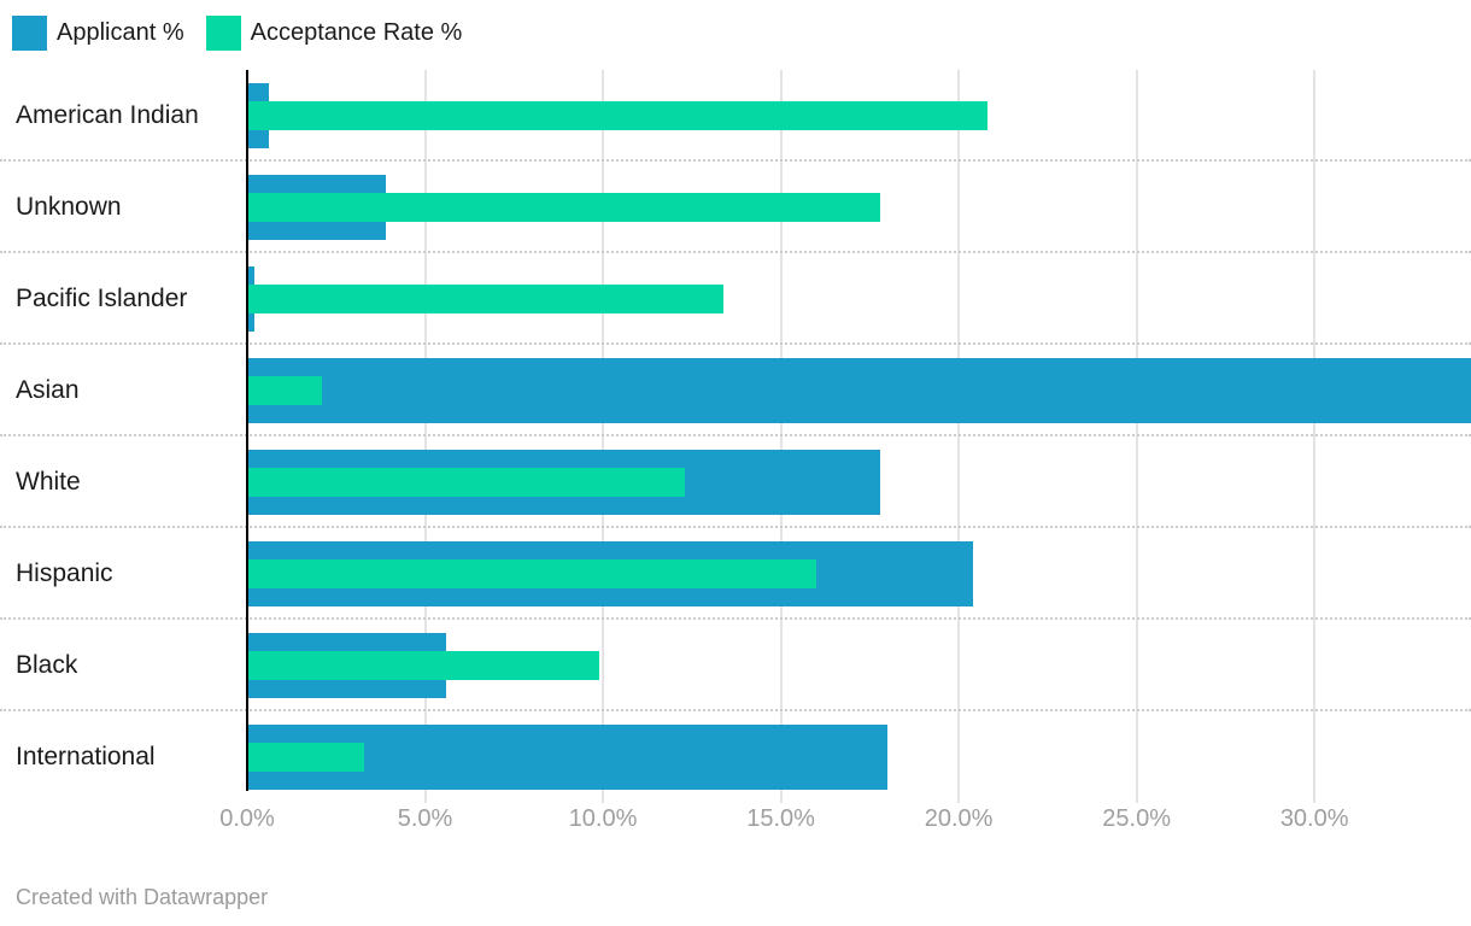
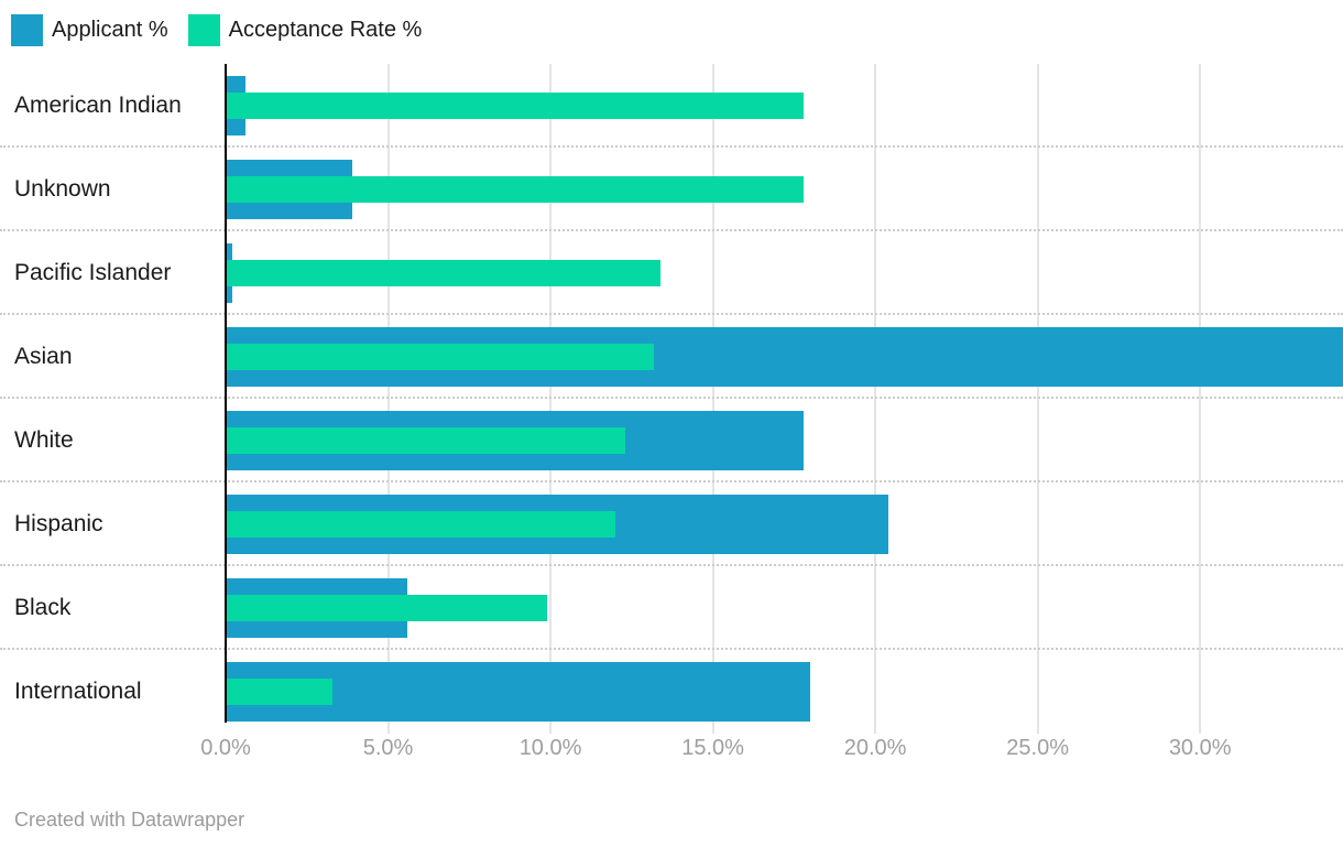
Acceptance Rate %/American Indian: 20.8% -> 17.8%
Acceptance Rate %/Asian: 2.1% -> 13.2%
Acceptance Rate %/Hispanic: 16.0% -> 12.0%
